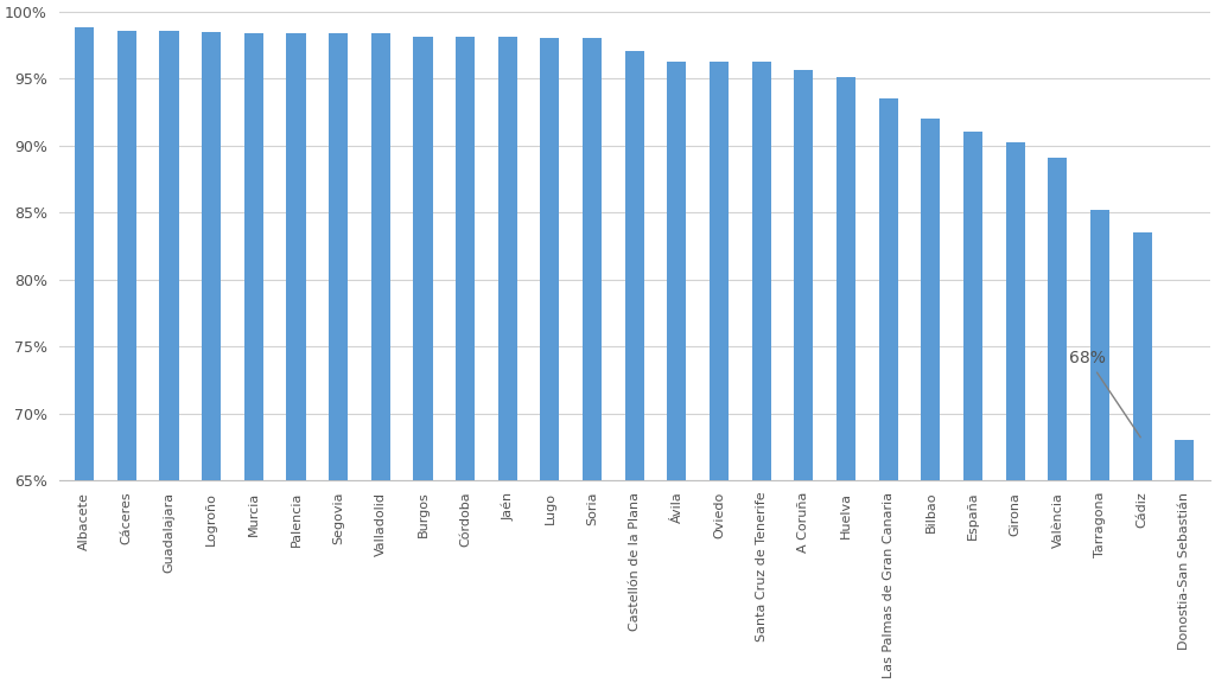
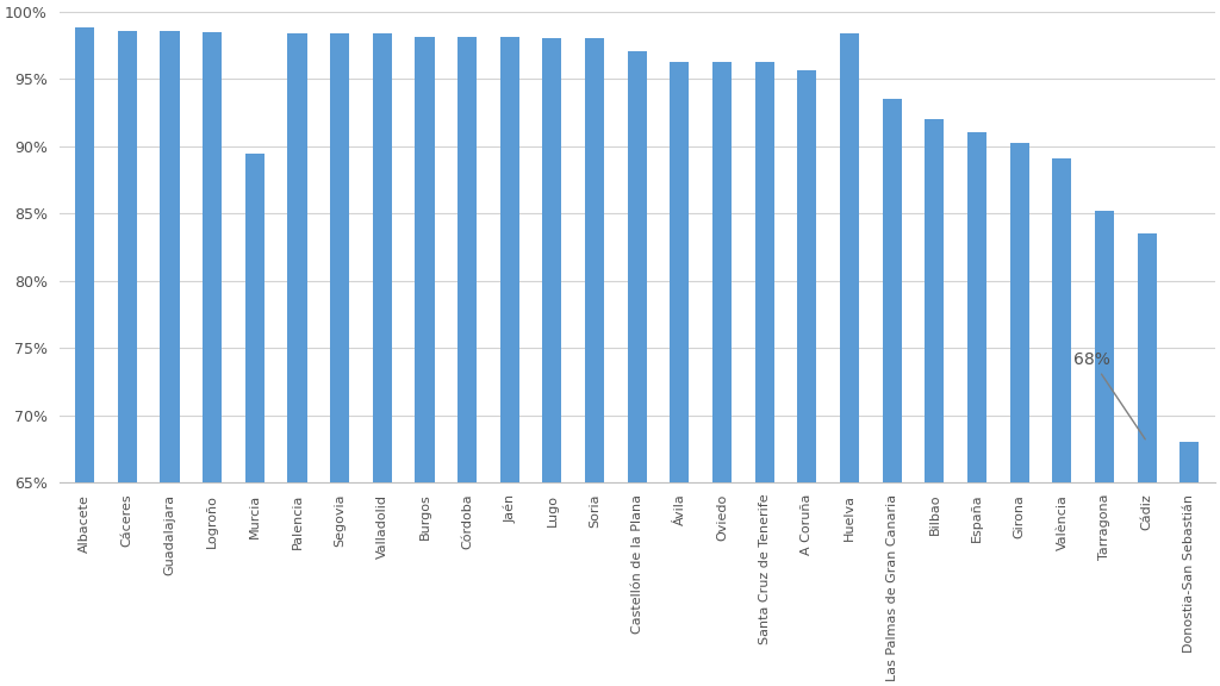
Murcia: 98.4% -> 89.4%
Huelva: 95.1% -> 98.4%
